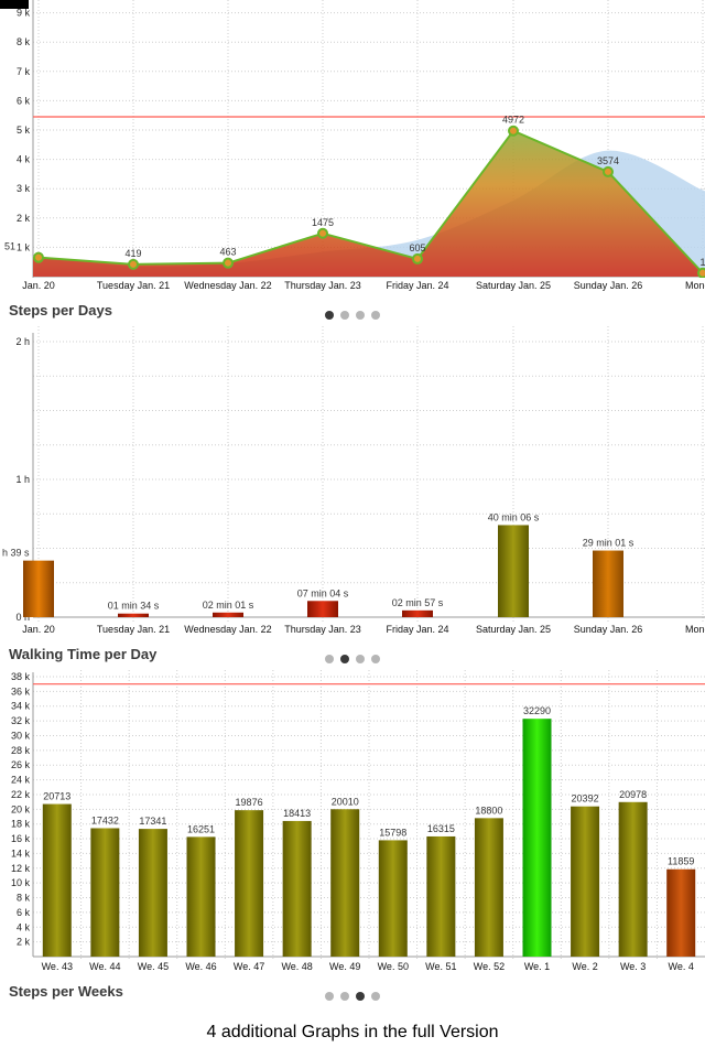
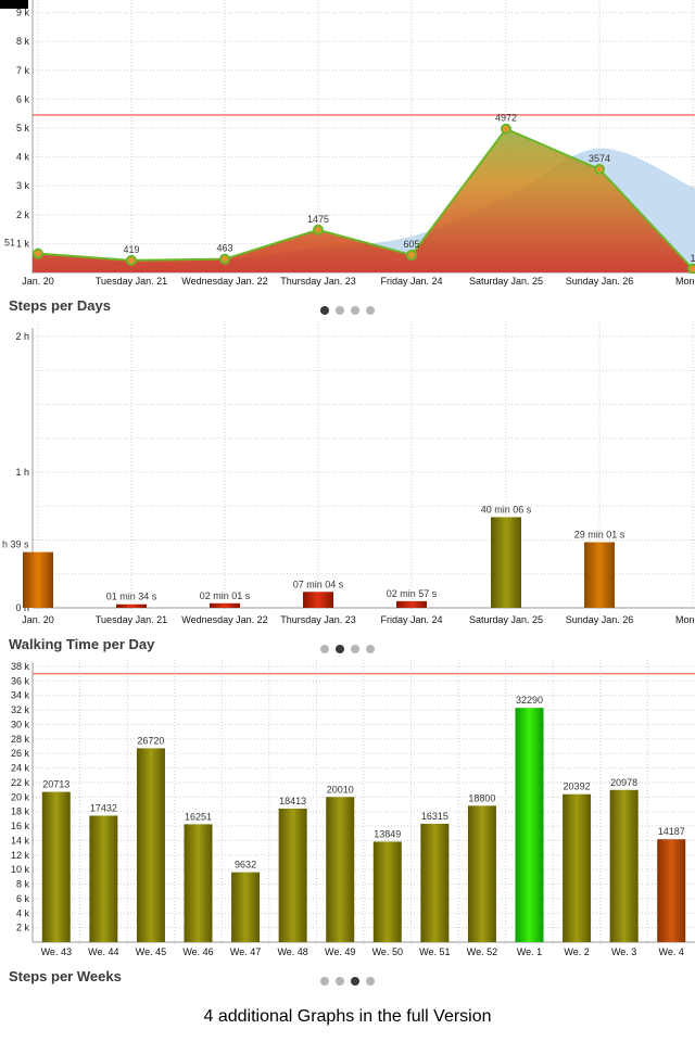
Steps per Weeks/We. 45: 17341 -> 26720
Steps per Weeks/We. 47: 19876 -> 9632
Steps per Weeks/We. 50: 15798 -> 13849
Steps per Weeks/We. 4: 11859 -> 14187
